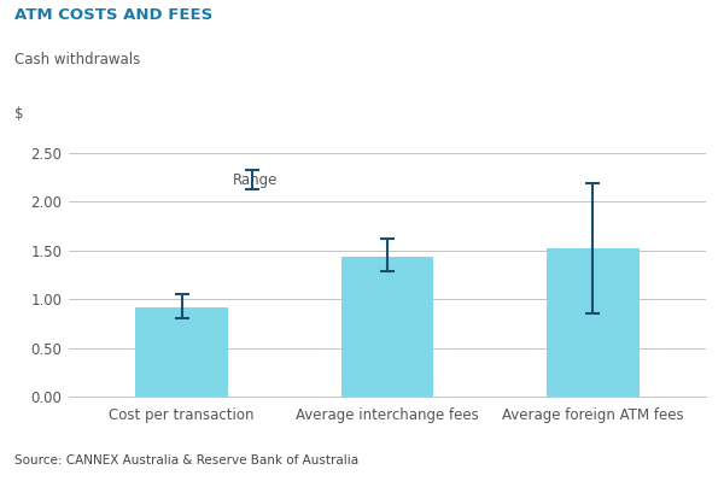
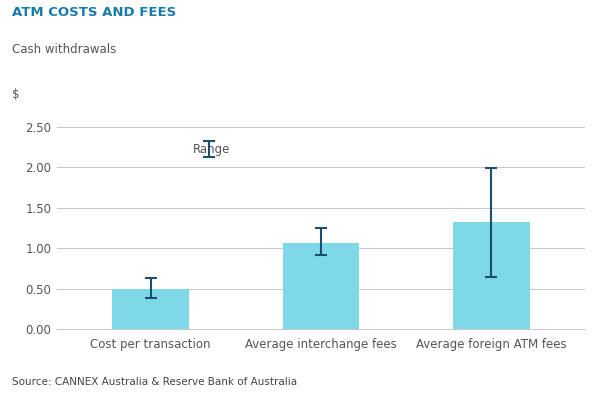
Cost per transaction: 0.92 -> 0.50
Average interchange fees: 1.44 -> 1.07
Average foreign ATM fees: 1.52 -> 1.32
